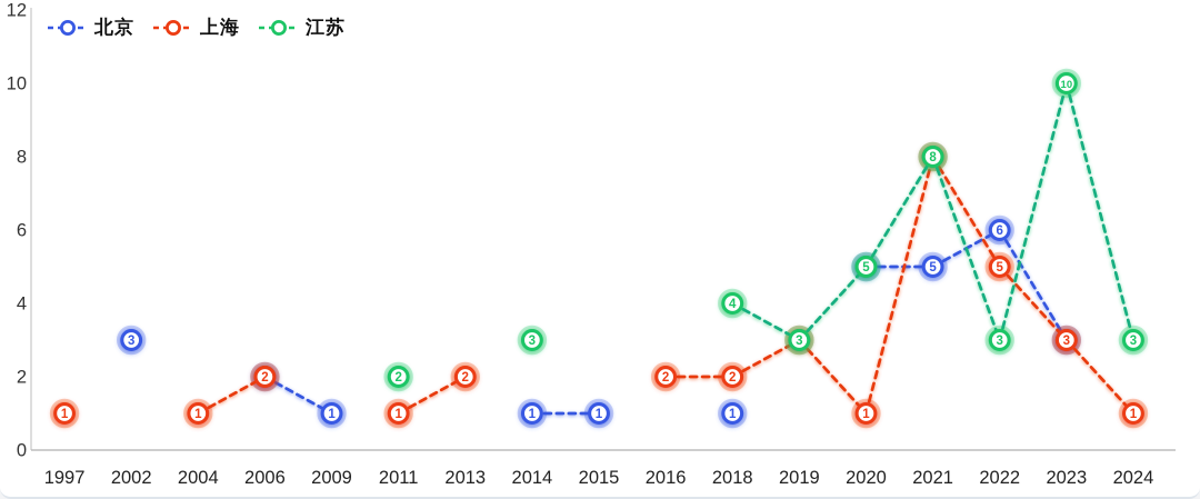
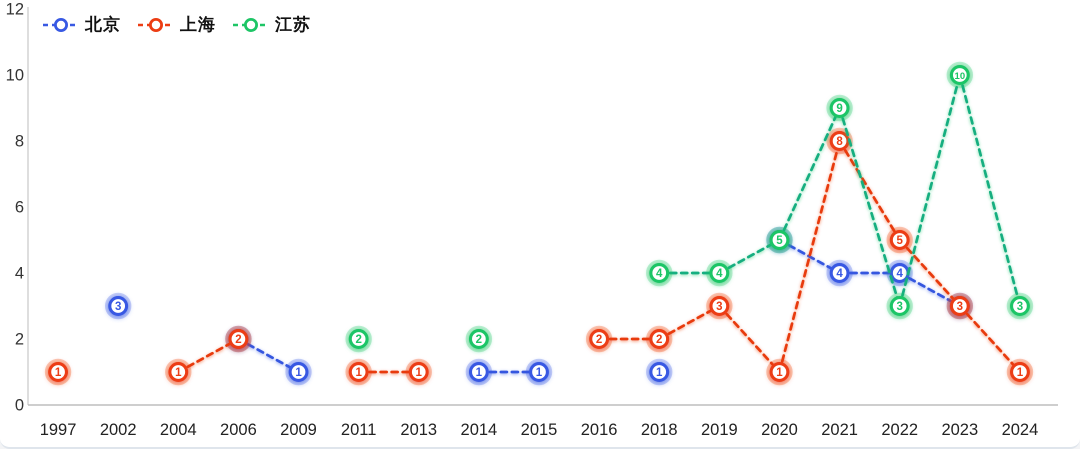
上海/2013: 2 -> 1
江苏/2014: 3 -> 2
江苏/2019: 3 -> 4
北京/2021: 5 -> 4
江苏/2021: 8 -> 9
北京/2022: 6 -> 4
